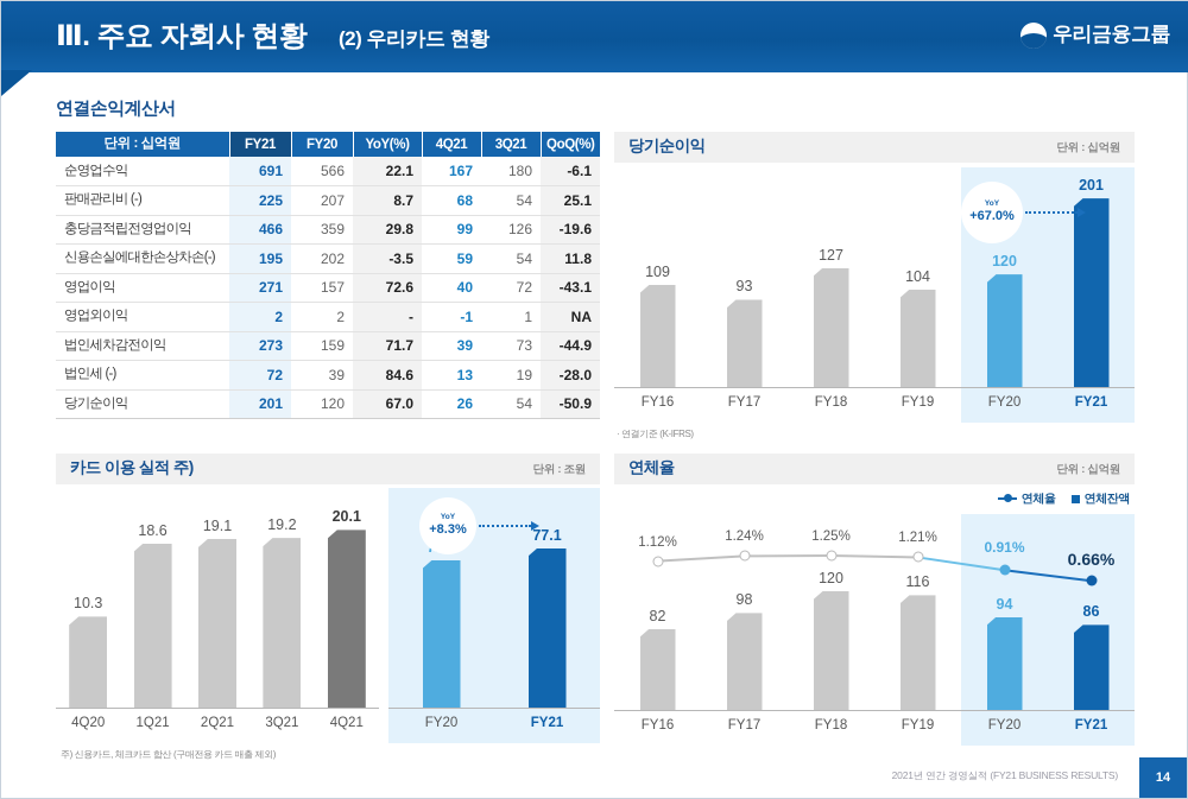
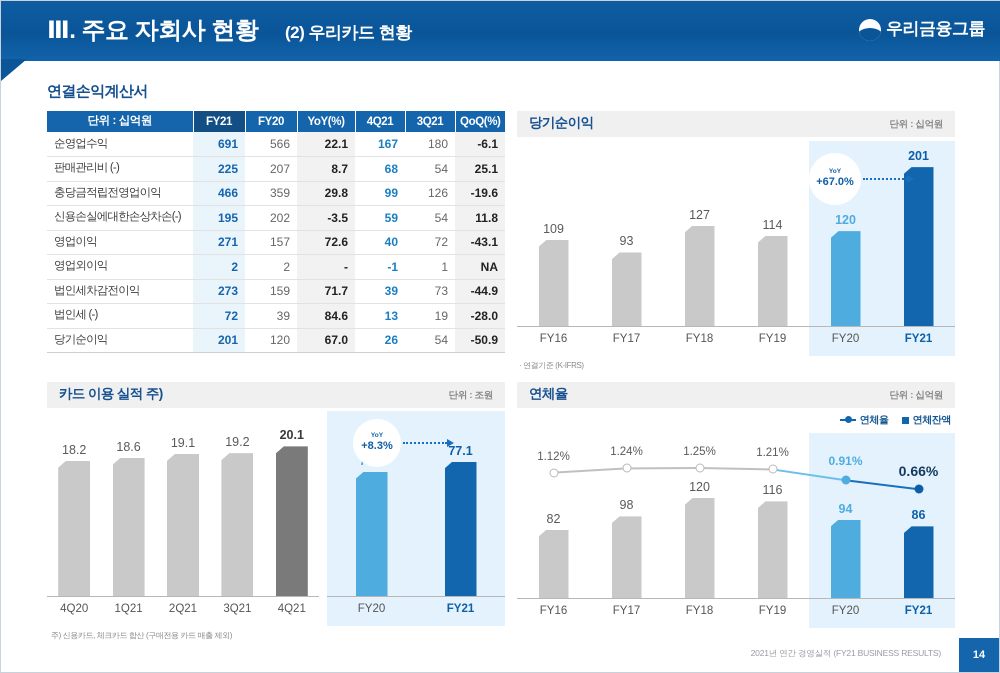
당기순이익/FY19: 104 -> 114
카드 이용 실적 주)/4Q20: 10.3 -> 18.2
